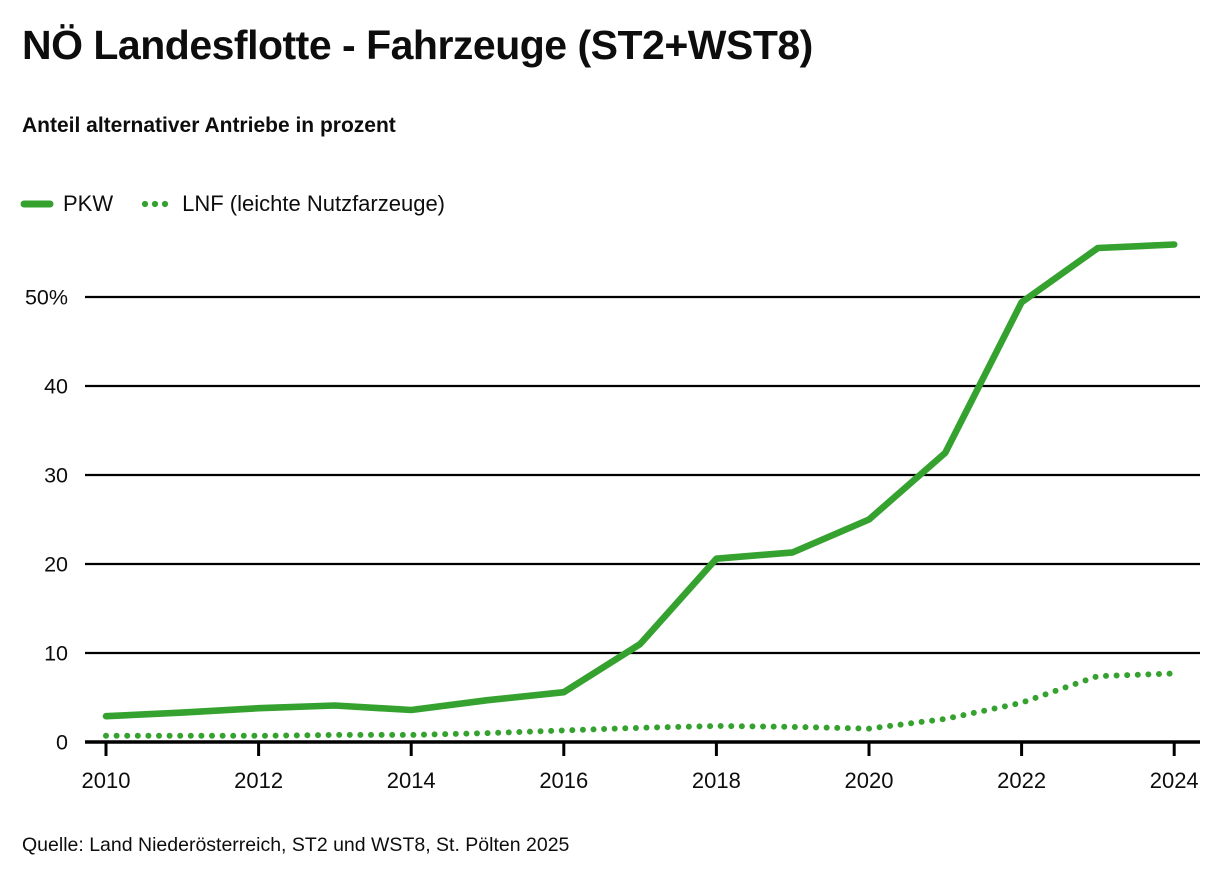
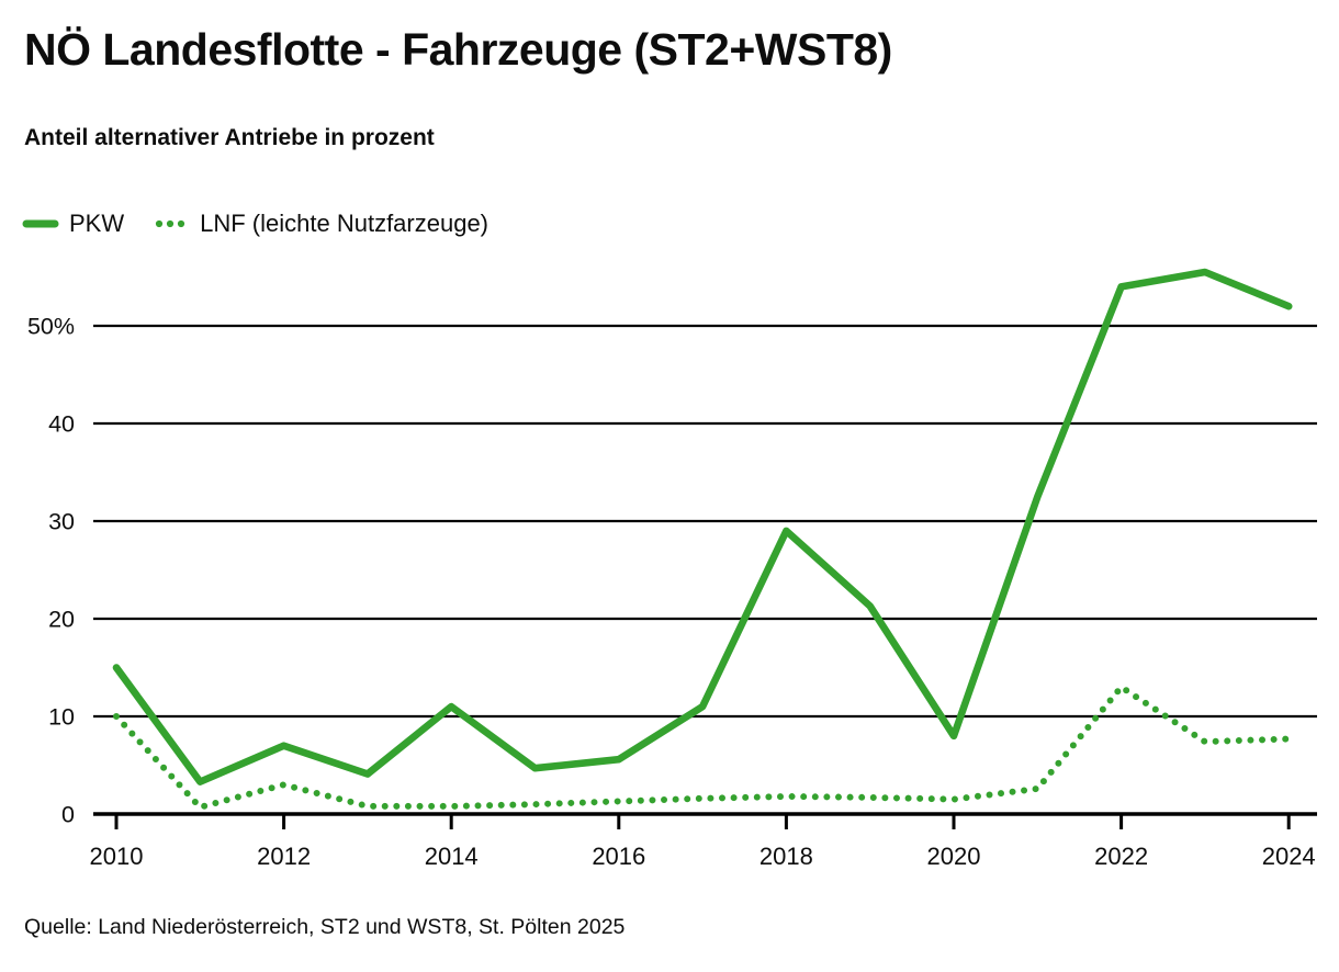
PKW/2010: 3% -> 15%
LNF (leichte Nutzfarzeuge)/2010: 1% -> 10%
PKW/2012: 4% -> 7%
LNF (leichte Nutzfarzeuge)/2012: 1% -> 3%
PKW/2014: 4% -> 11%
PKW/2018: 21% -> 29%
PKW/2020: 25% -> 8%
PKW/2022: 49% -> 54%
LNF (leichte Nutzfarzeuge)/2022: 4% -> 13%
PKW/2024: 56% -> 52%
